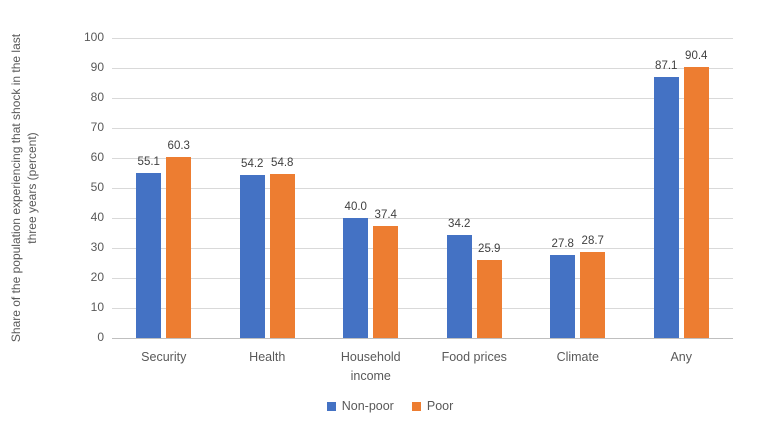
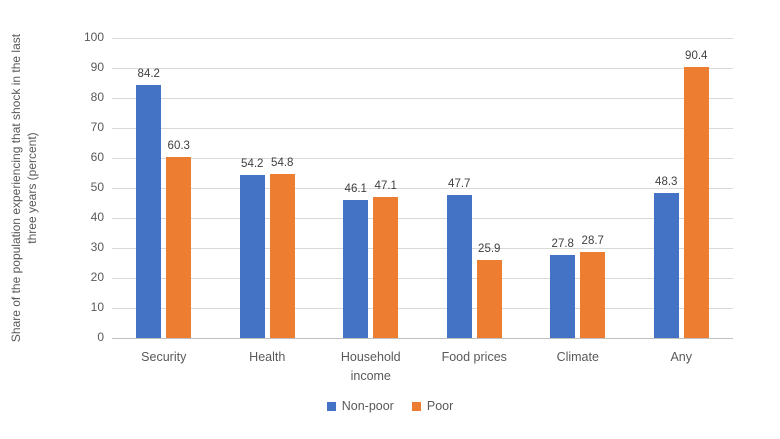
Non-poor/Security: 55.1 -> 84.2
Non-poor/Household income: 40.0 -> 46.1
Poor/Household income: 37.4 -> 47.1
Non-poor/Food prices: 34.2 -> 47.7
Non-poor/Any: 87.1 -> 48.3
